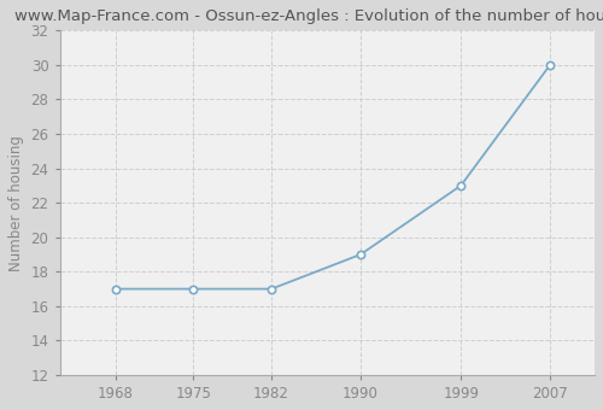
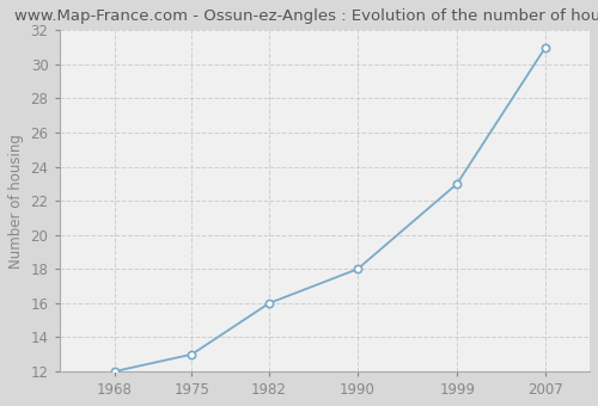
1968: 17 -> 12
1975: 17 -> 13
1982: 17 -> 16
1990: 19 -> 18
2007: 30 -> 31
